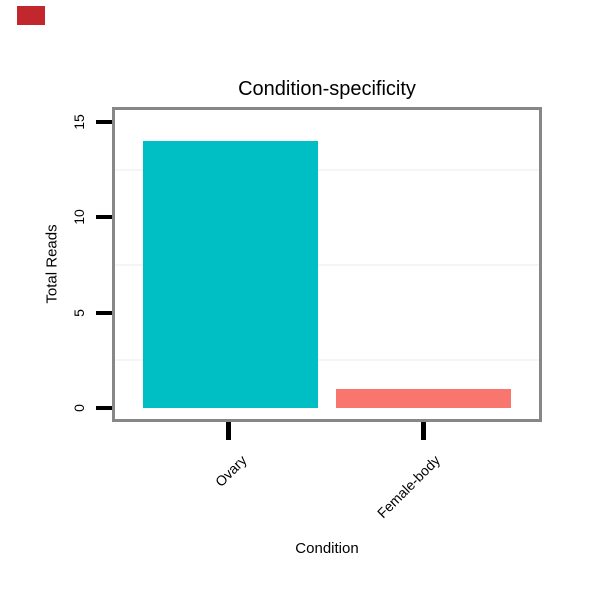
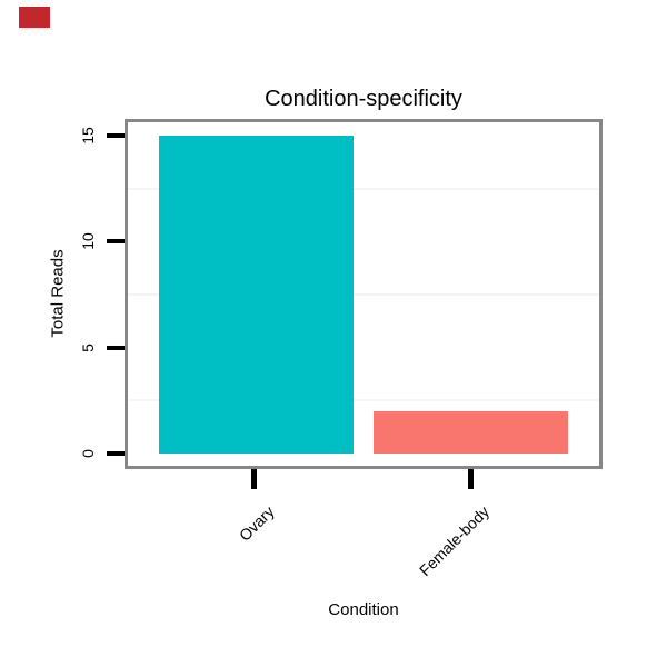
Ovary: 14 -> 15
Female-body: 1 -> 2
